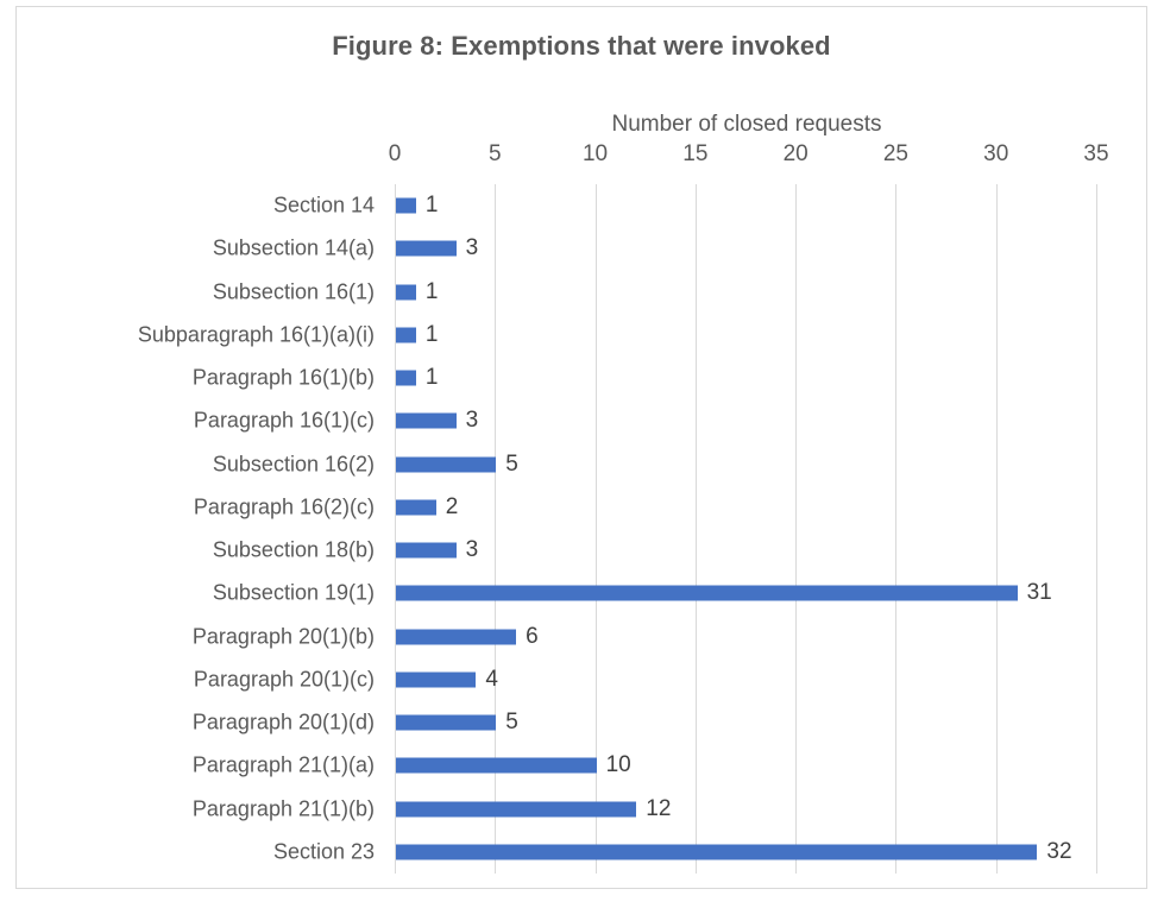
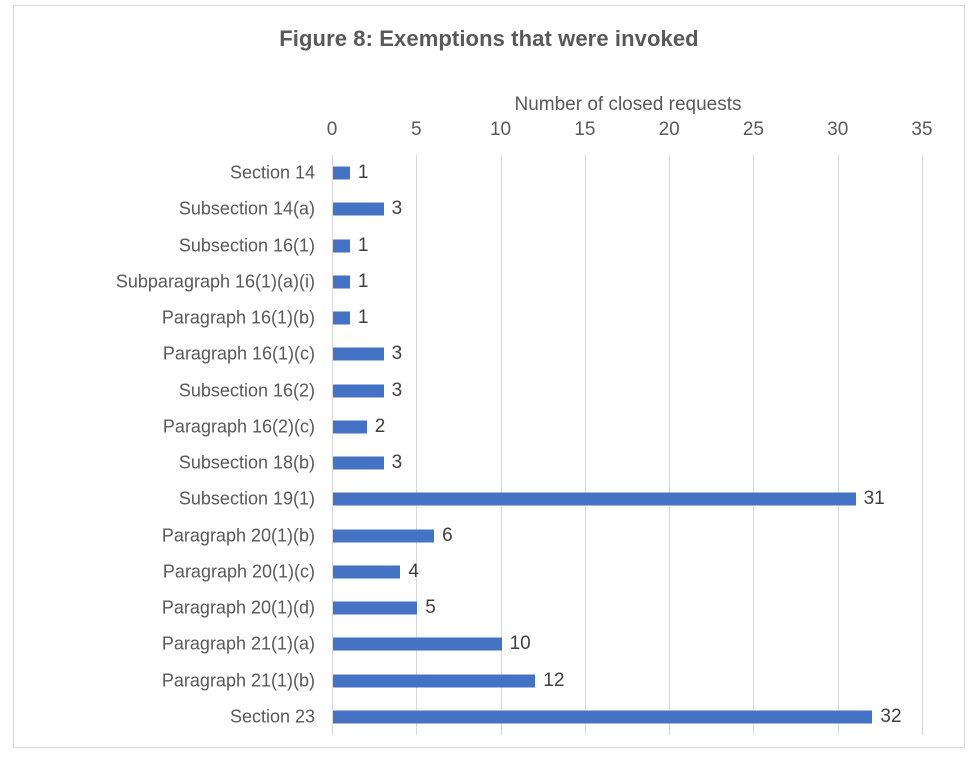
Subsection 16(2): 5 -> 3
